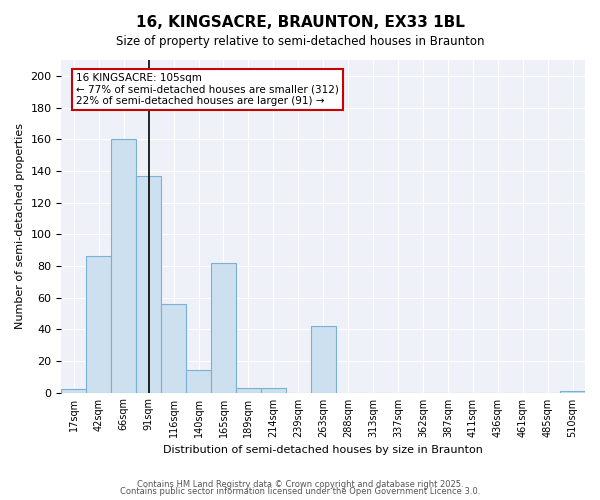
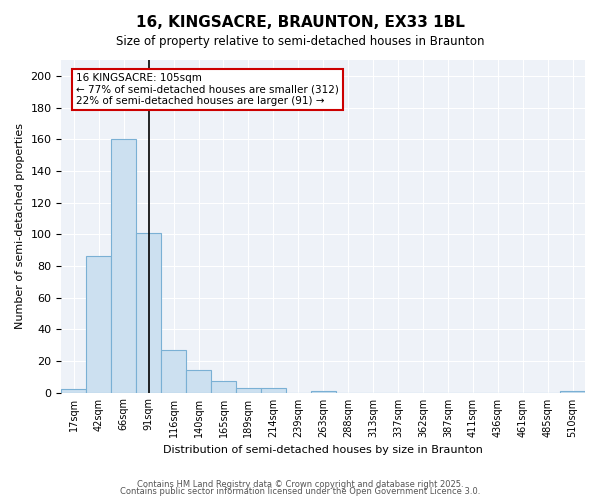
91sqm: 137 -> 101
116sqm: 56 -> 27
165sqm: 82 -> 7
263sqm: 42 -> 1
